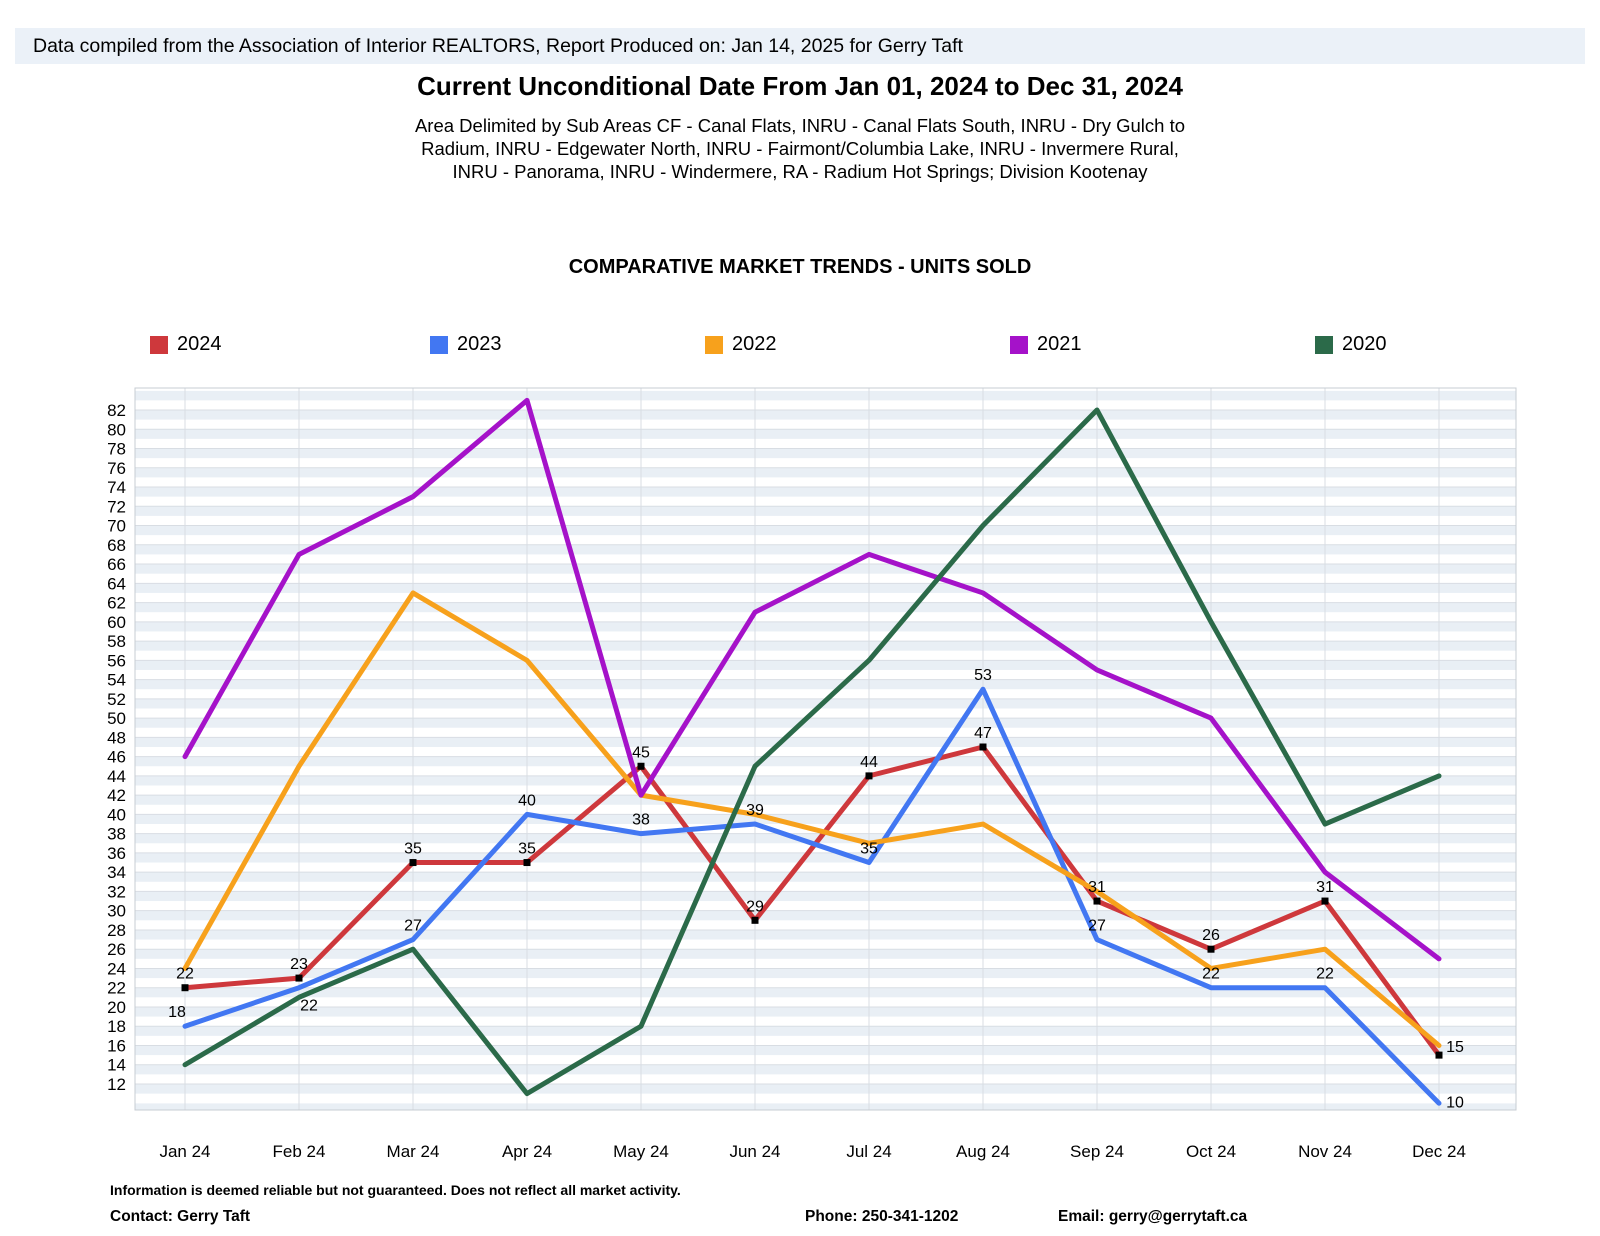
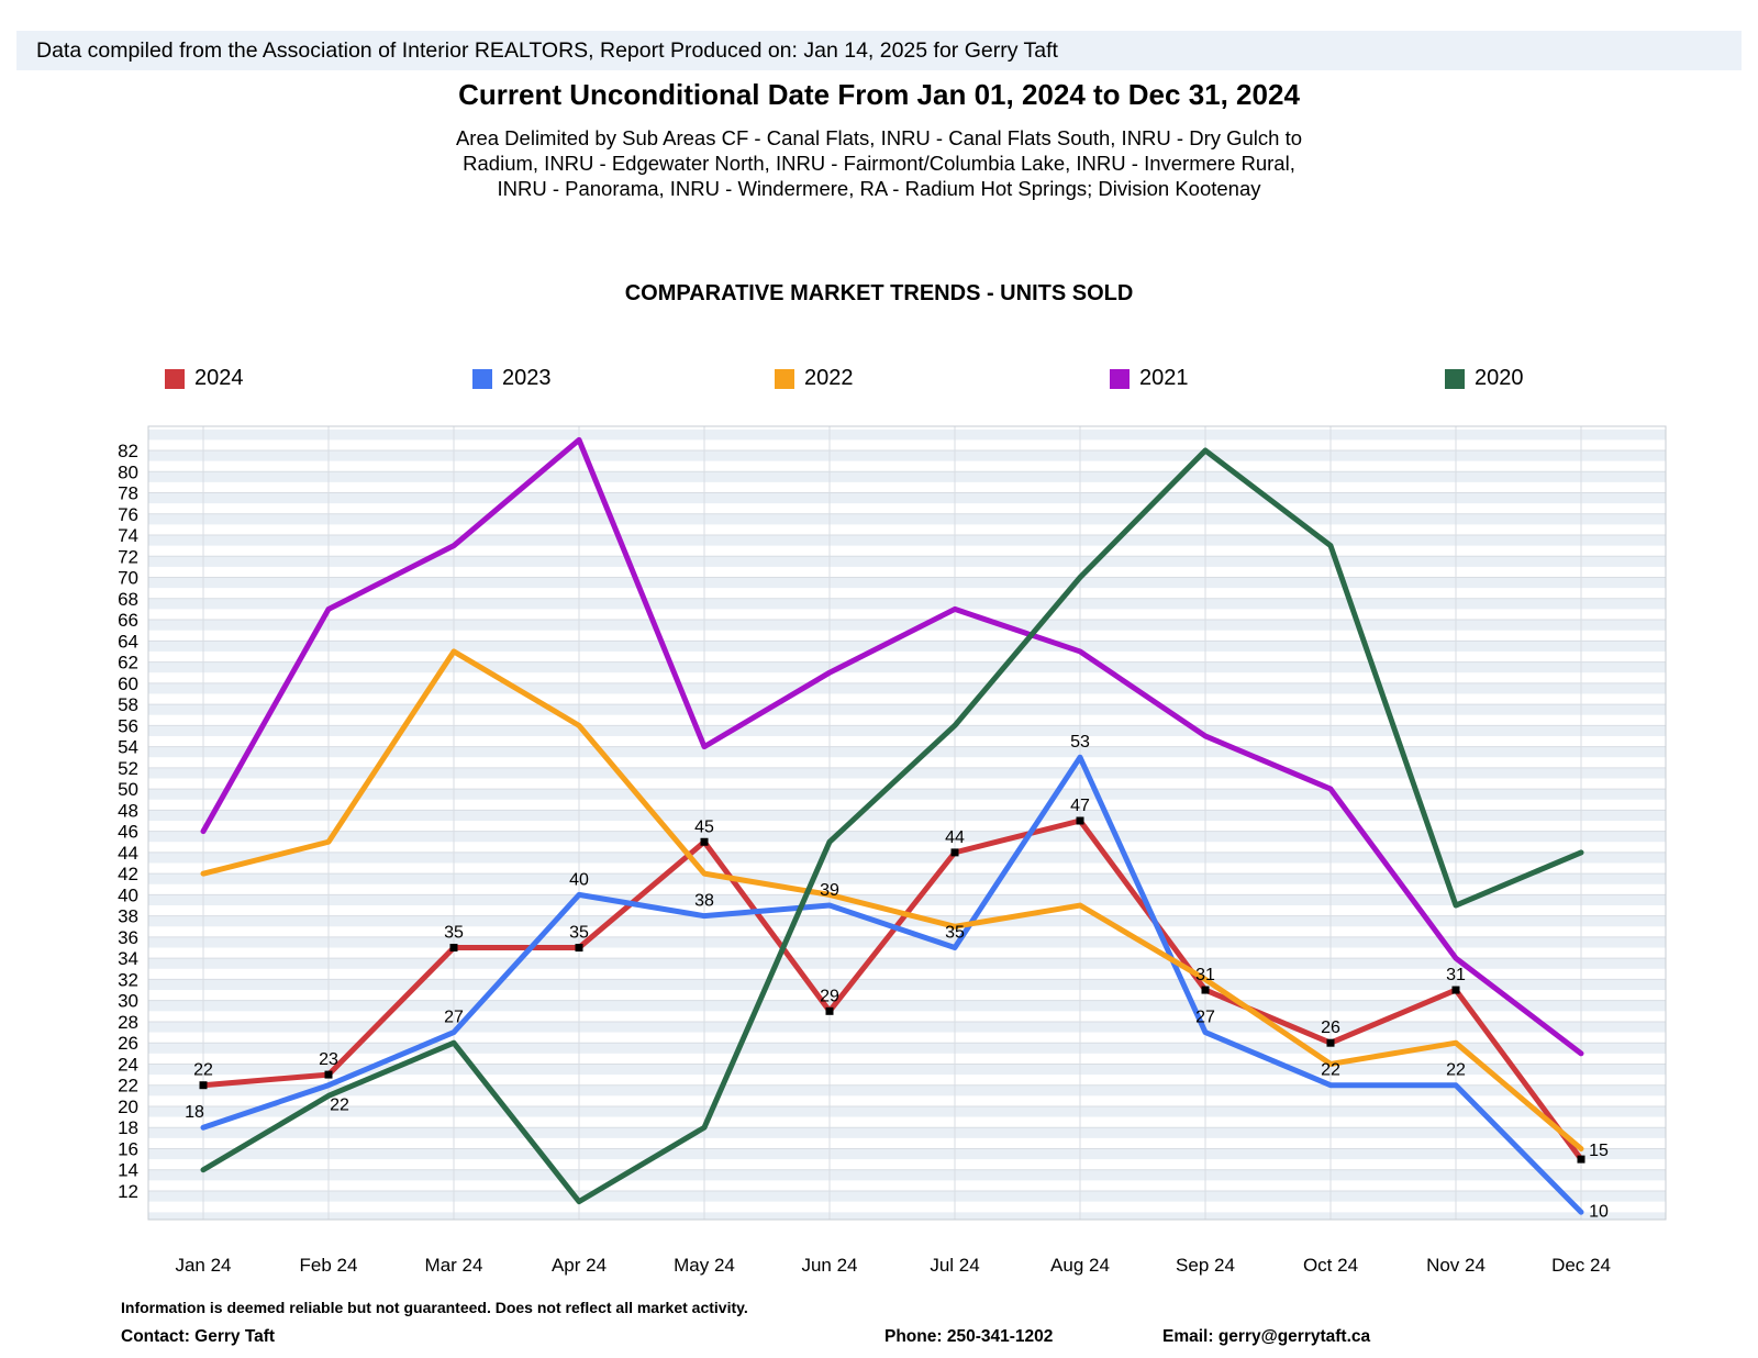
2022/Jan 24: 24 -> 42
2021/May 24: 42 -> 54
2020/Oct 24: 60 -> 73
